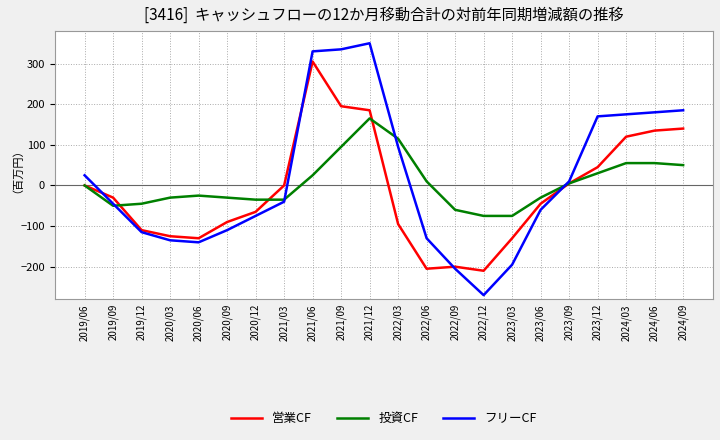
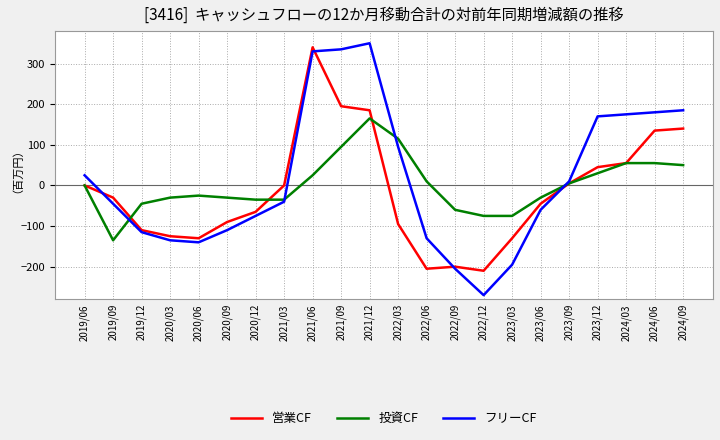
投資CF/2019/09: -50 -> -135
営業CF/2021/06: 305 -> 340
営業CF/2024/03: 120 -> 55
